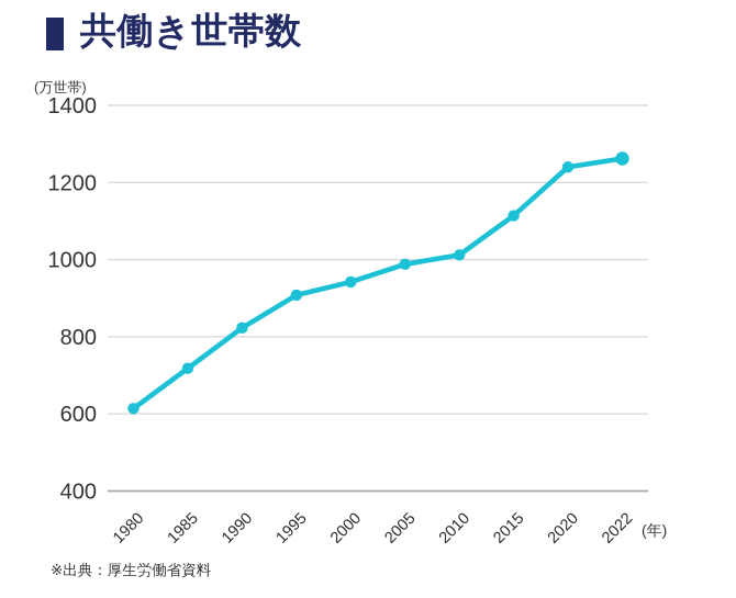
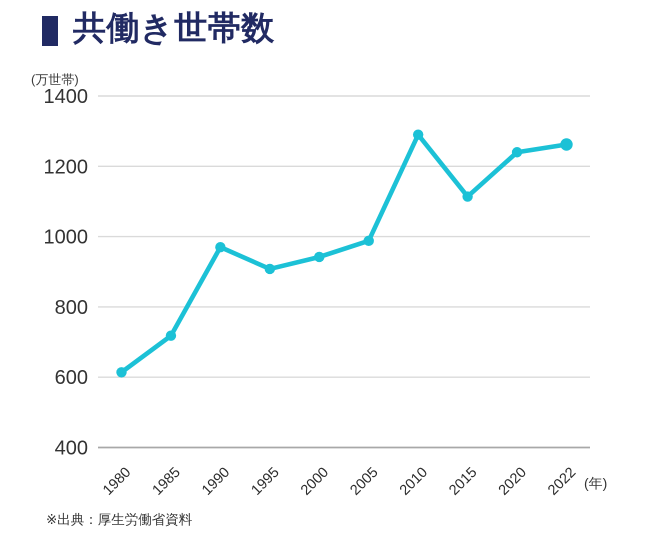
1990: 820 -> 970
2010: 1010 -> 1290
